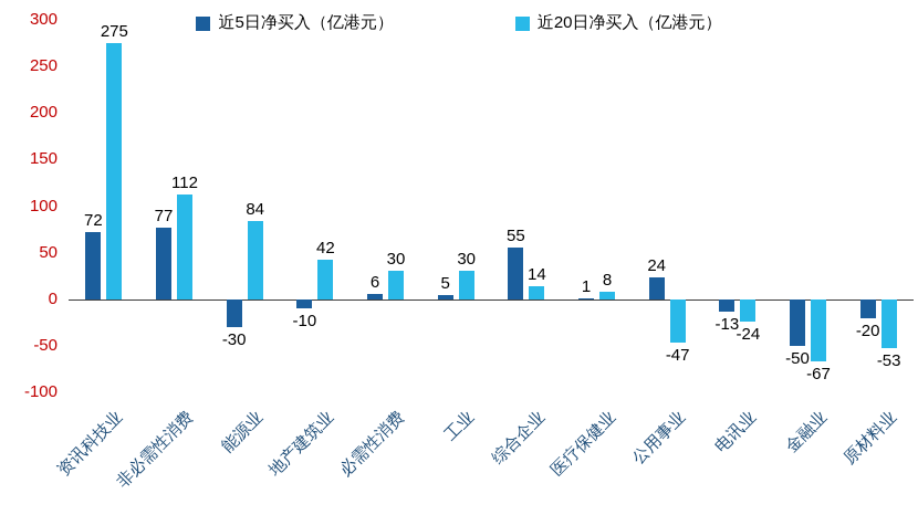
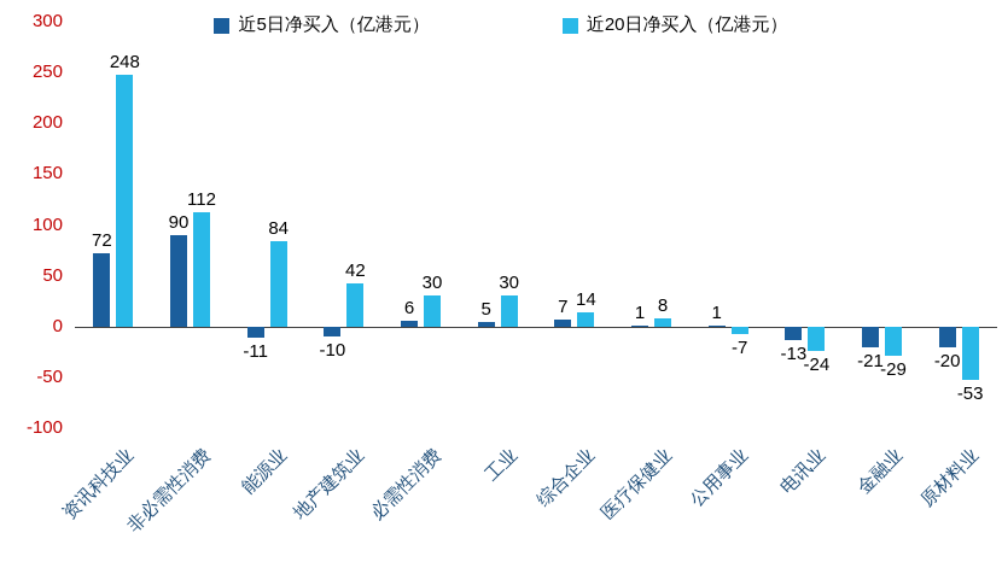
近20日净买入（亿港元）/资讯科技业: 275 -> 248
近5日净买入（亿港元）/非必需性消费: 77 -> 90
近5日净买入（亿港元）/能源业: -30 -> -11
近5日净买入（亿港元）/综合企业: 55 -> 7
近5日净买入（亿港元）/公用事业: 24 -> 1
近20日净买入（亿港元）/公用事业: -47 -> -7
近5日净买入（亿港元）/金融业: -50 -> -21
近20日净买入（亿港元）/金融业: -67 -> -29
